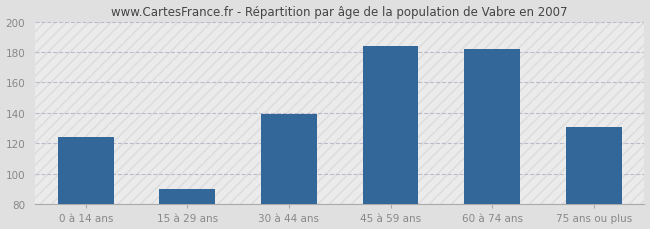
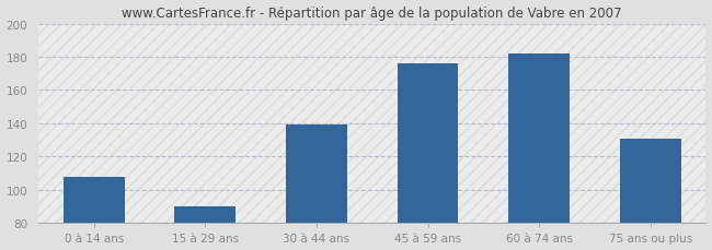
0 à 14 ans: 124 -> 108
45 à 59 ans: 184 -> 176
